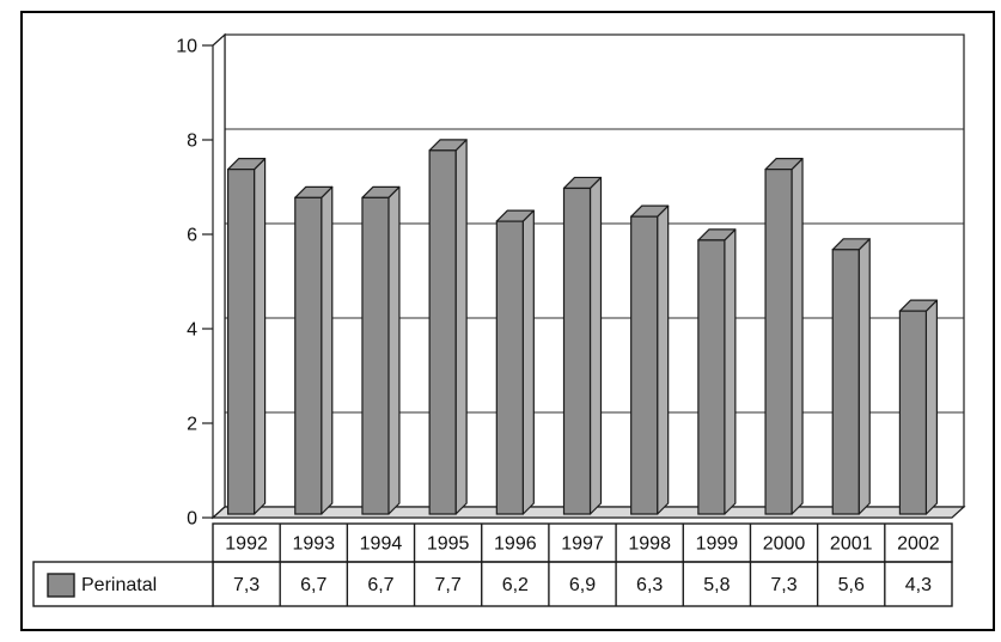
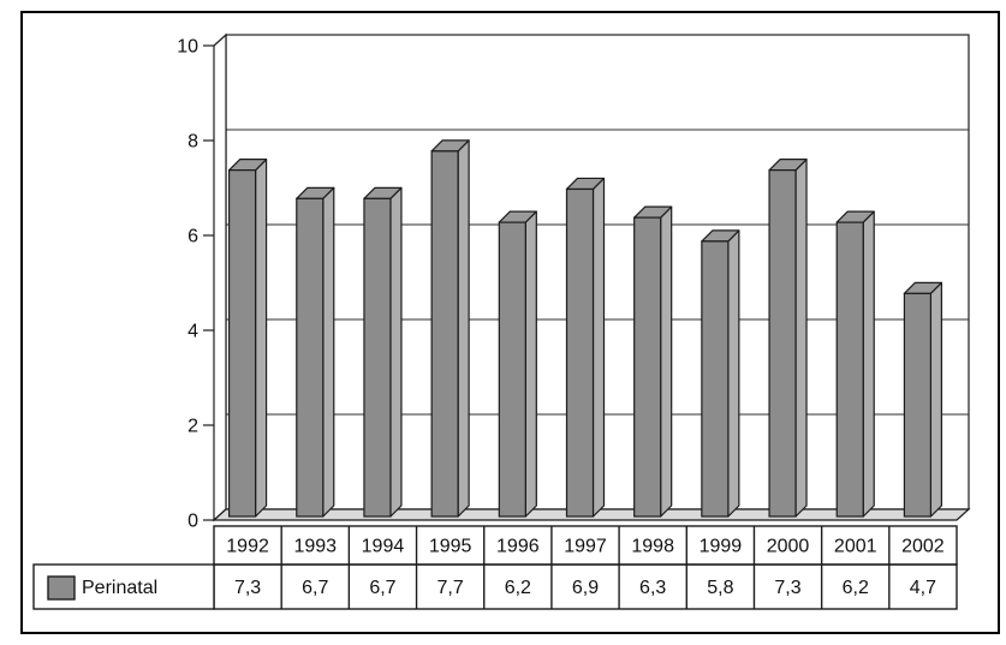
2001: 5,6 -> 6,2
2002: 4,3 -> 4,7
